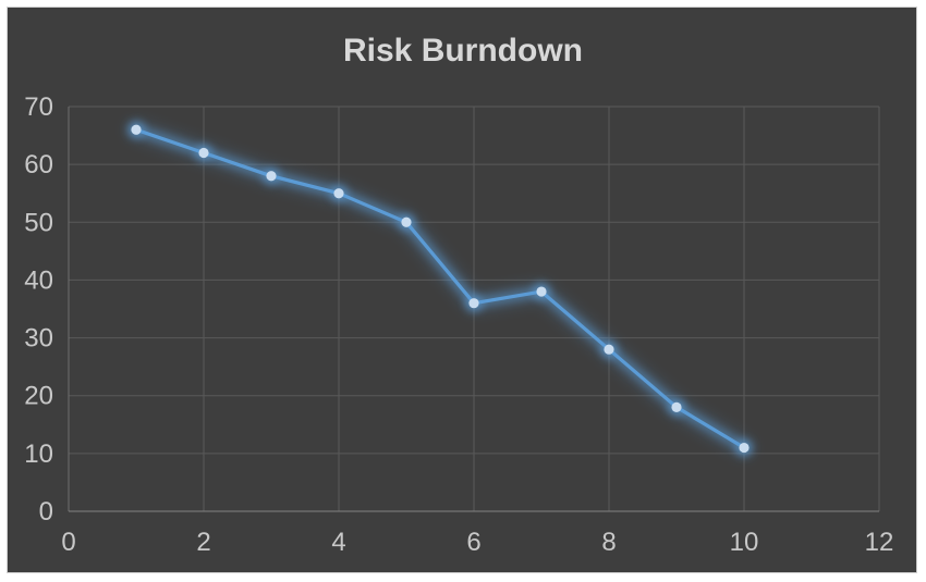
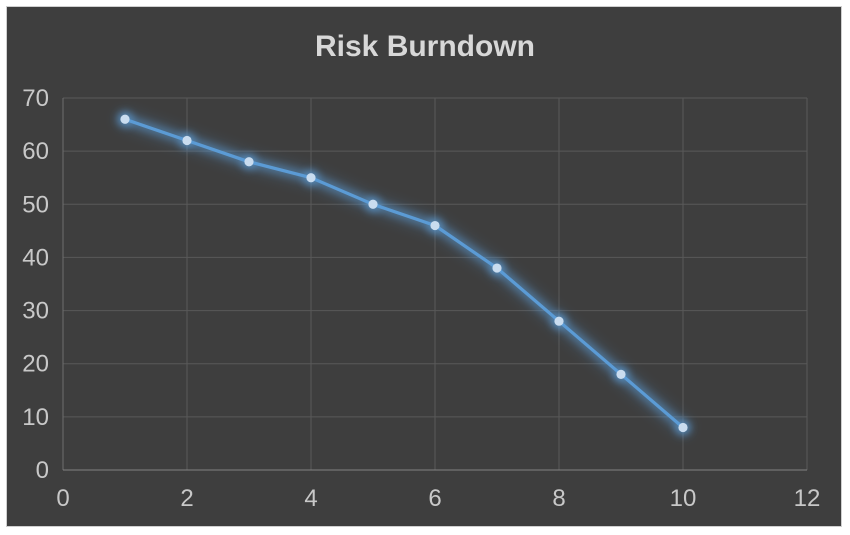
6: 36 -> 46
10: 11 -> 8
